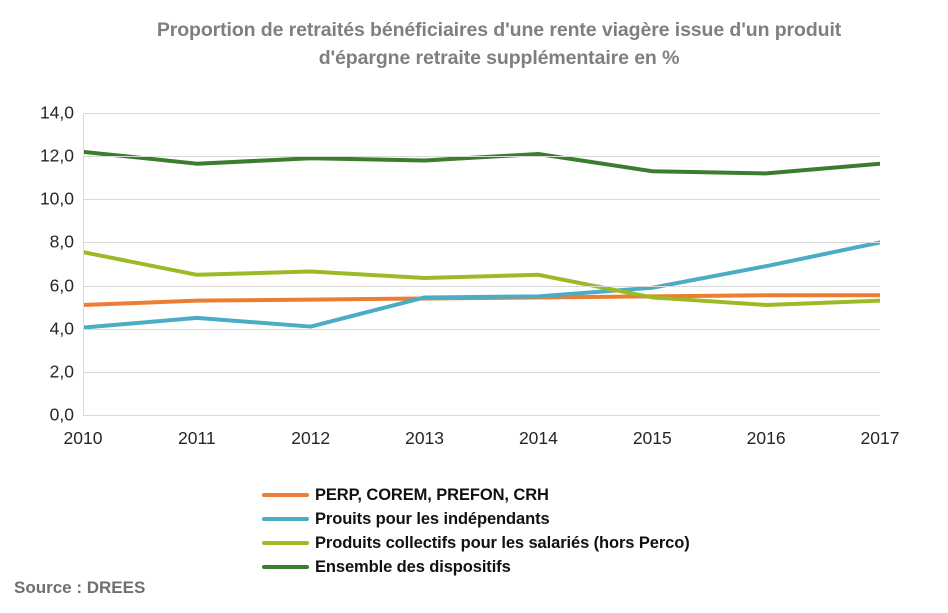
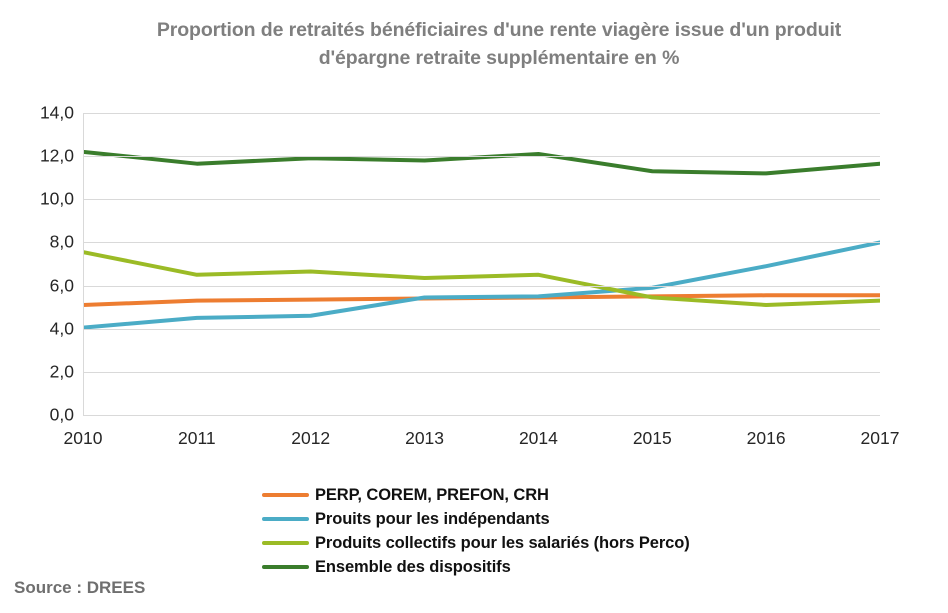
Prouits pour les indépendants/2012: 4,1 -> 4,6
